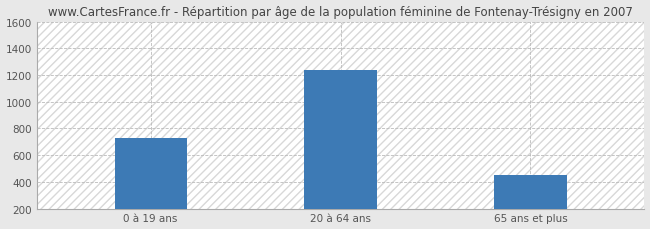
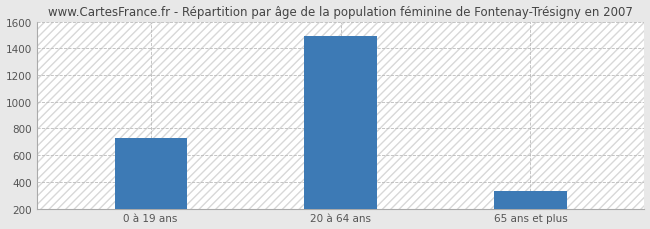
20 à 64 ans: 1240 -> 1490
65 ans et plus: 450 -> 340
